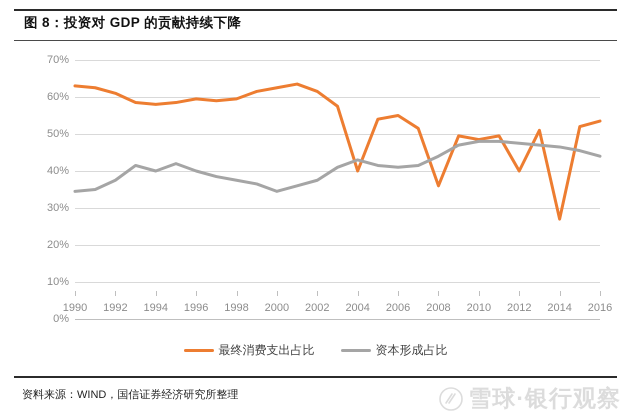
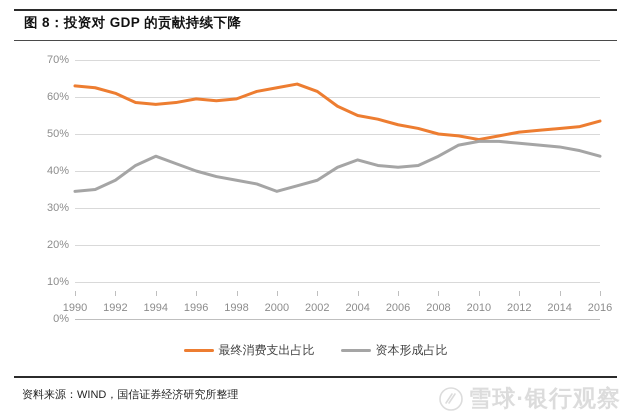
资本形成占比/1994: 40% -> 44%
最终消费支出占比/2004: 40% -> 55%
最终消费支出占比/2006: 55% -> 52%
最终消费支出占比/2008: 36% -> 50%
最终消费支出占比/2012: 40% -> 50%
最终消费支出占比/2014: 27% -> 52%
